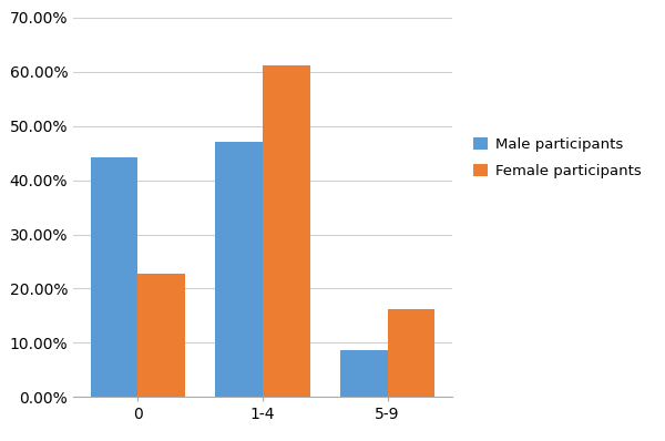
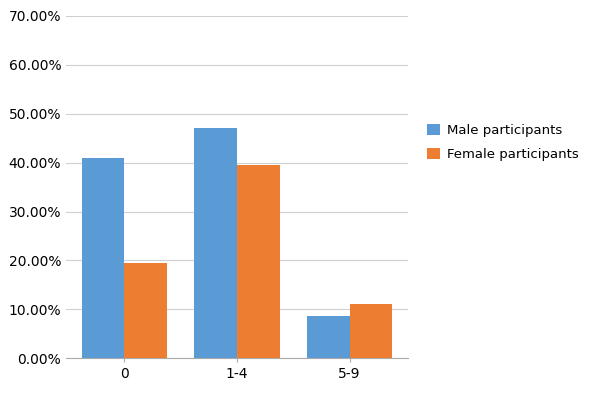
Male participants/0: 44.2% -> 41.0%
Female participants/0: 22.8% -> 19.5%
Female participants/1-4: 61.2% -> 39.5%
Female participants/5-9: 16.2% -> 11.0%
